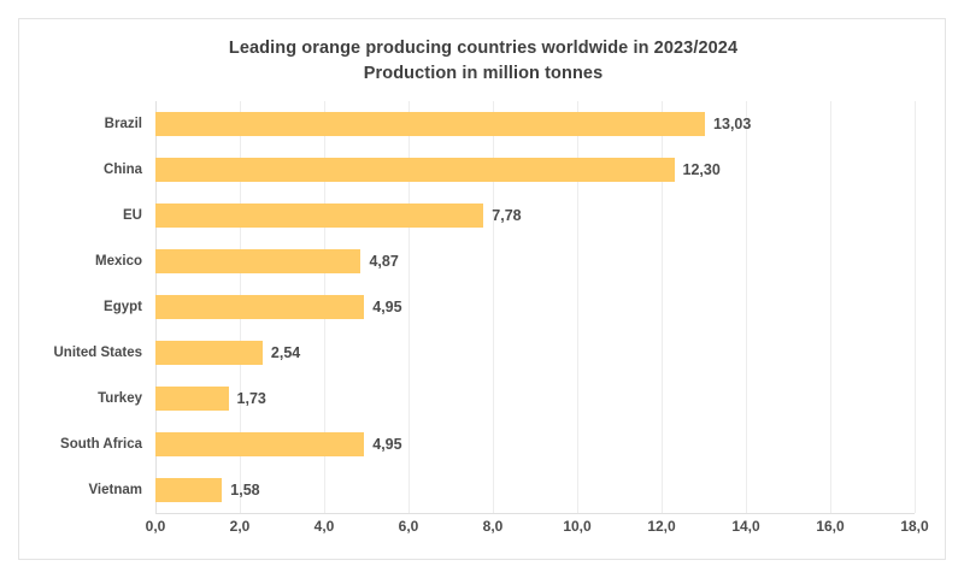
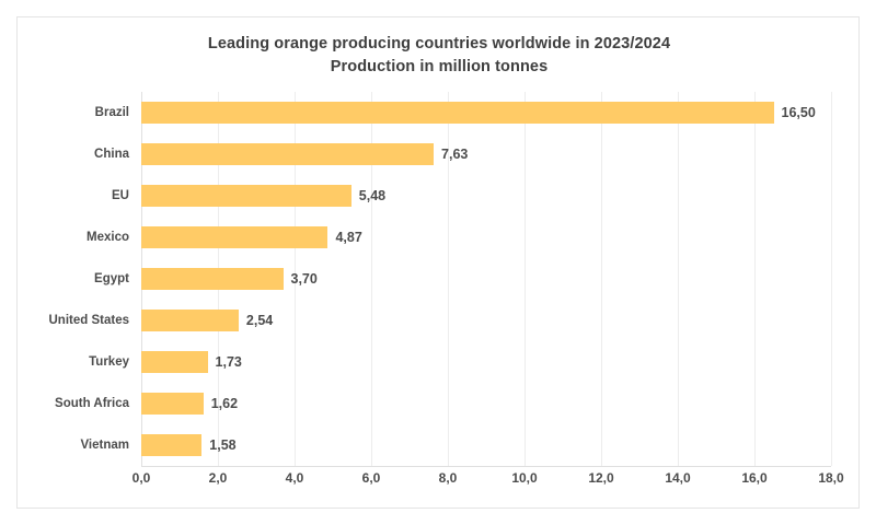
Brazil: 13,03 -> 16,50
China: 12,30 -> 7,63
EU: 7,78 -> 5,48
Egypt: 4,95 -> 3,70
South Africa: 4,95 -> 1,62
